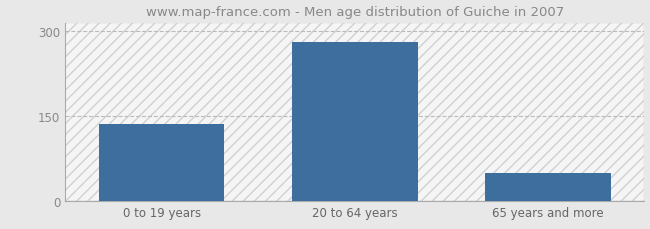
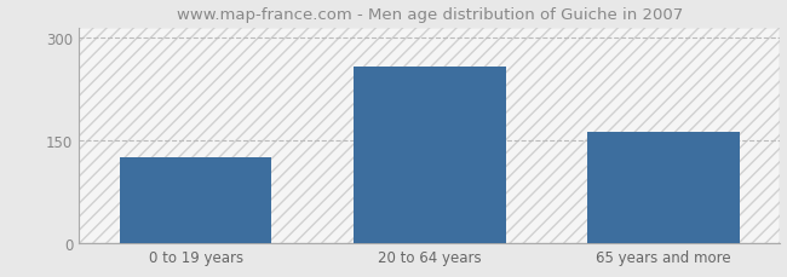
0 to 19 years: 136 -> 126
20 to 64 years: 281 -> 258
65 years and more: 50 -> 162
